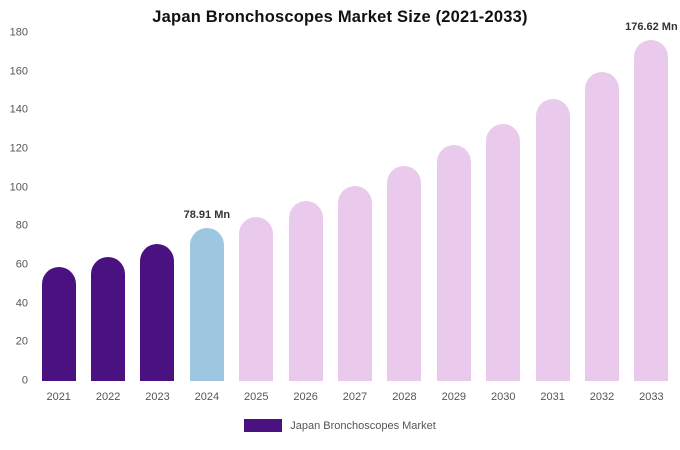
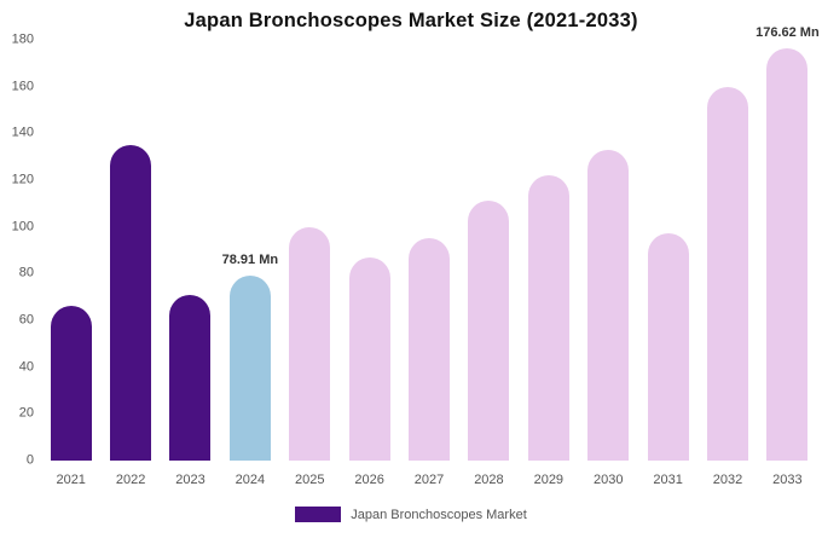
2021: 59 -> 66
2022: 64 -> 135
2025: 85 -> 100
2026: 93 -> 87
2027: 101 -> 95
2031: 146 -> 97
